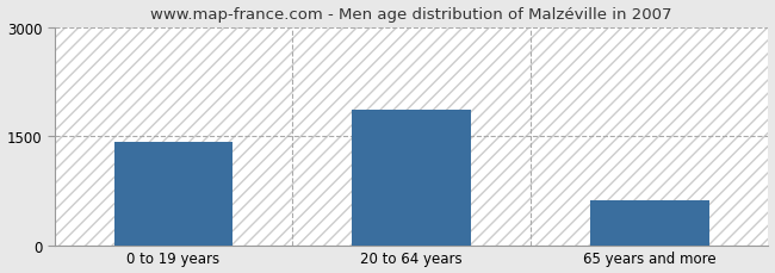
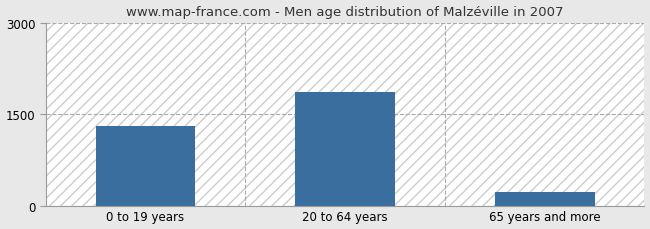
0 to 19 years: 1420 -> 1300
65 years and more: 620 -> 230
